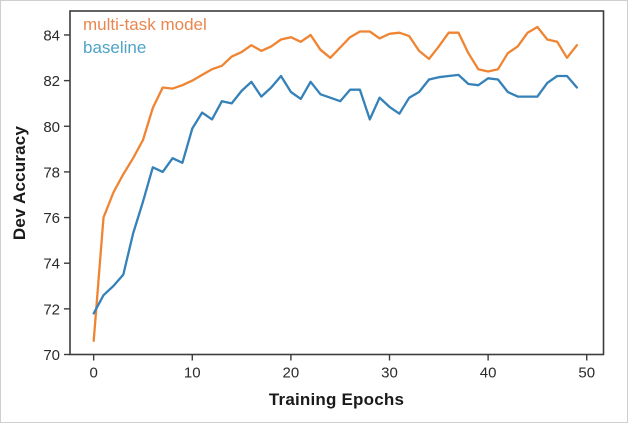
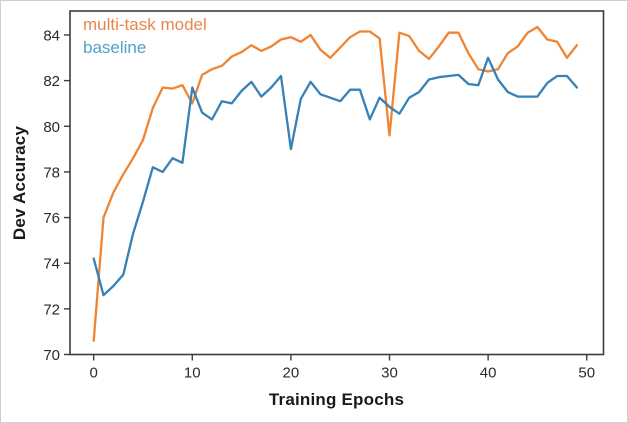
baseline/0: 71.8 -> 74.2
multi-task model/10: 82.0 -> 81.0
baseline/10: 79.9 -> 81.7
baseline/20: 81.5 -> 79.0
multi-task model/30: 84.0 -> 79.6
baseline/40: 82.1 -> 83.0
